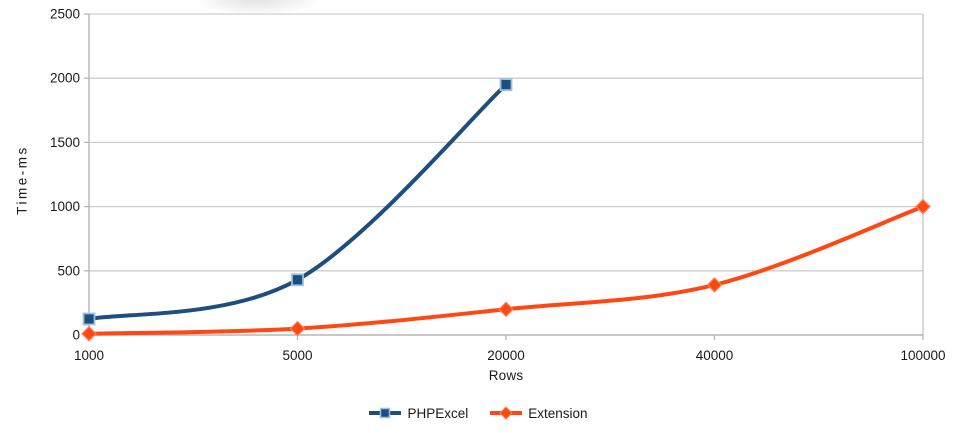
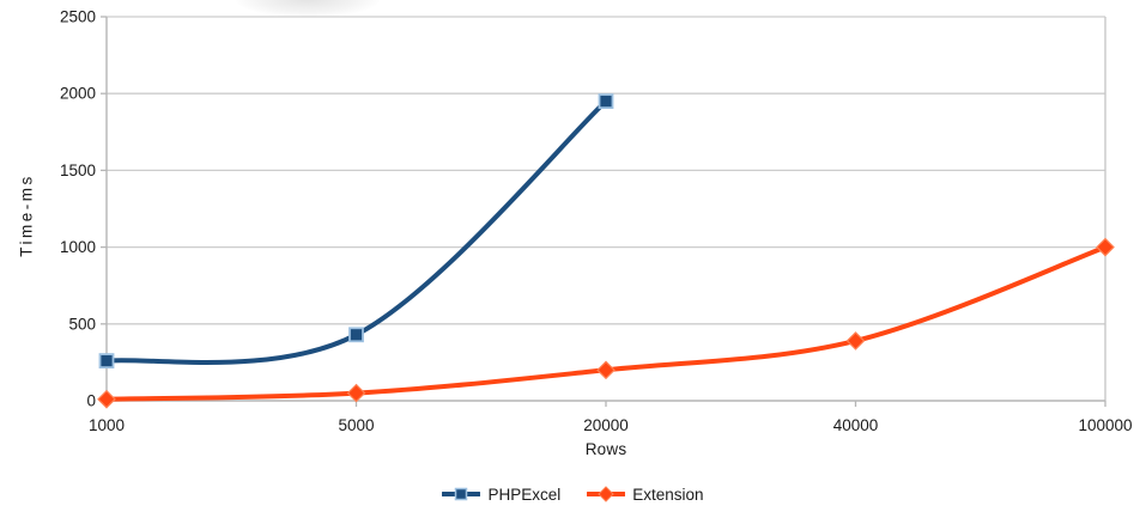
PHPExcel/1000: 120 -> 260
